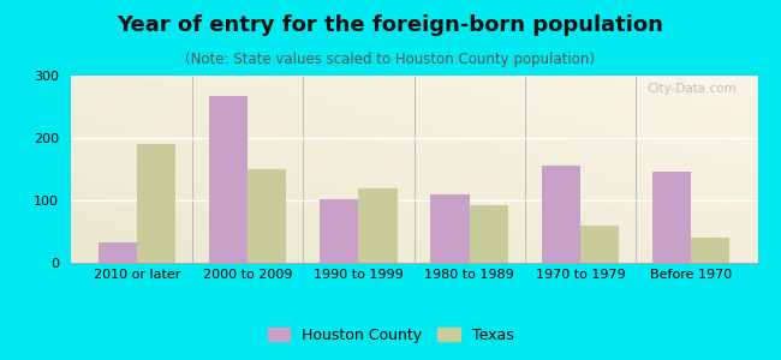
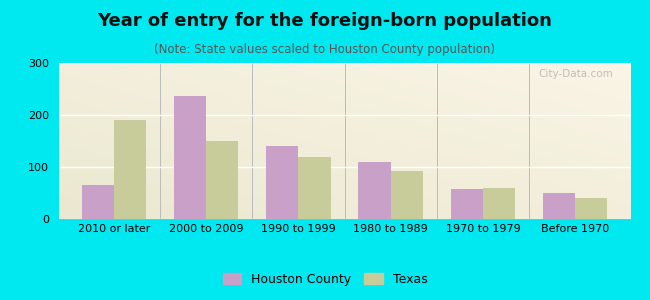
Houston County/2010 or later: 32 -> 65
Houston County/2000 to 2009: 268 -> 237
Houston County/1990 to 1999: 102 -> 140
Houston County/1970 to 1979: 156 -> 58
Houston County/Before 1970: 146 -> 50
